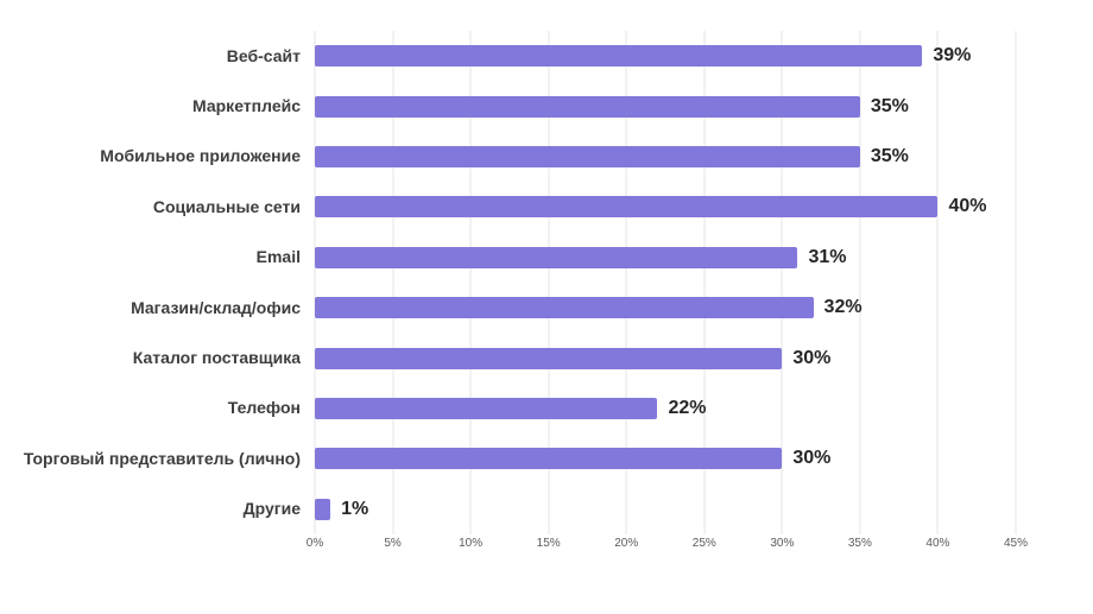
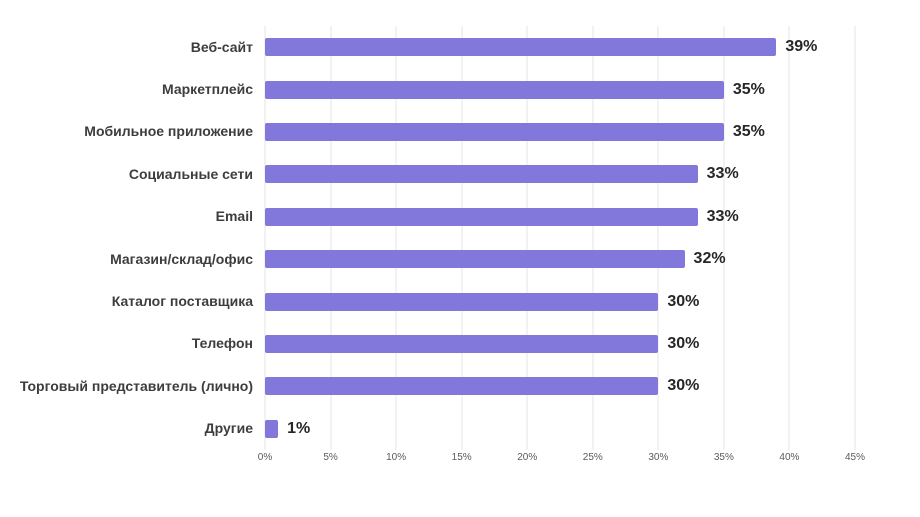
Социальные сети: 40% -> 33%
Email: 31% -> 33%
Телефон: 22% -> 30%
